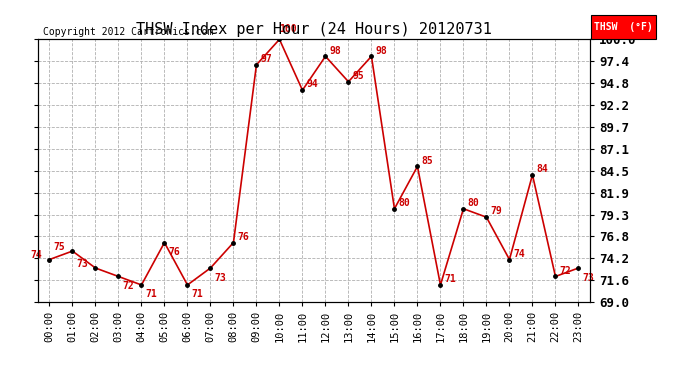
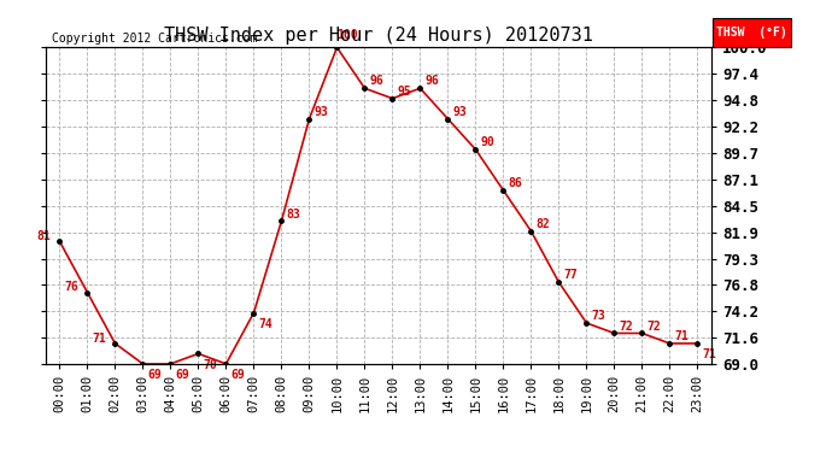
00:00: 74 -> 81
01:00: 75 -> 76
02:00: 73 -> 71
03:00: 72 -> 69
04:00: 71 -> 69
05:00: 76 -> 70
06:00: 71 -> 69
07:00: 73 -> 74
08:00: 76 -> 83
09:00: 97 -> 93
11:00: 94 -> 96
12:00: 98 -> 95
13:00: 95 -> 96
14:00: 98 -> 93
15:00: 80 -> 90
16:00: 85 -> 86
17:00: 71 -> 82
18:00: 80 -> 77
19:00: 79 -> 73
20:00: 74 -> 72
21:00: 84 -> 72
22:00: 72 -> 71
23:00: 73 -> 71
